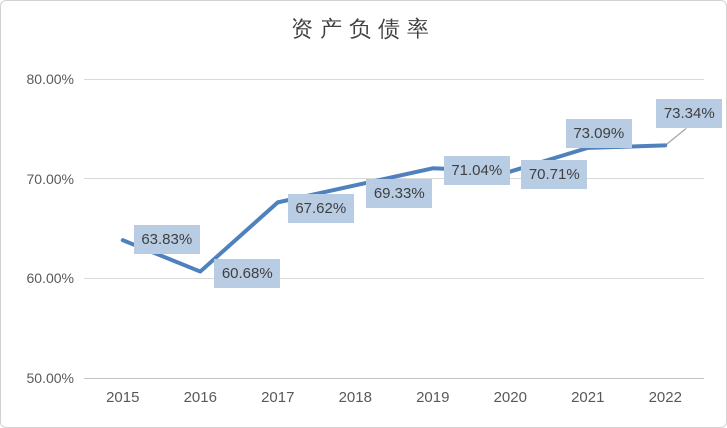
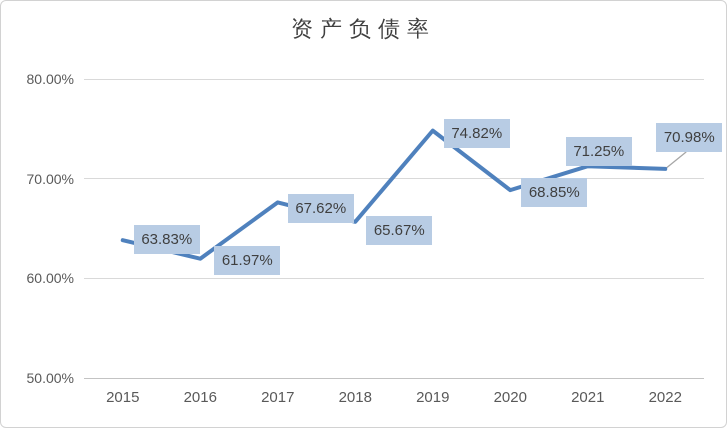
2016: 60.68% -> 61.97%
2018: 69.33% -> 65.67%
2019: 71.04% -> 74.82%
2020: 70.71% -> 68.85%
2021: 73.09% -> 71.25%
2022: 73.34% -> 70.98%
